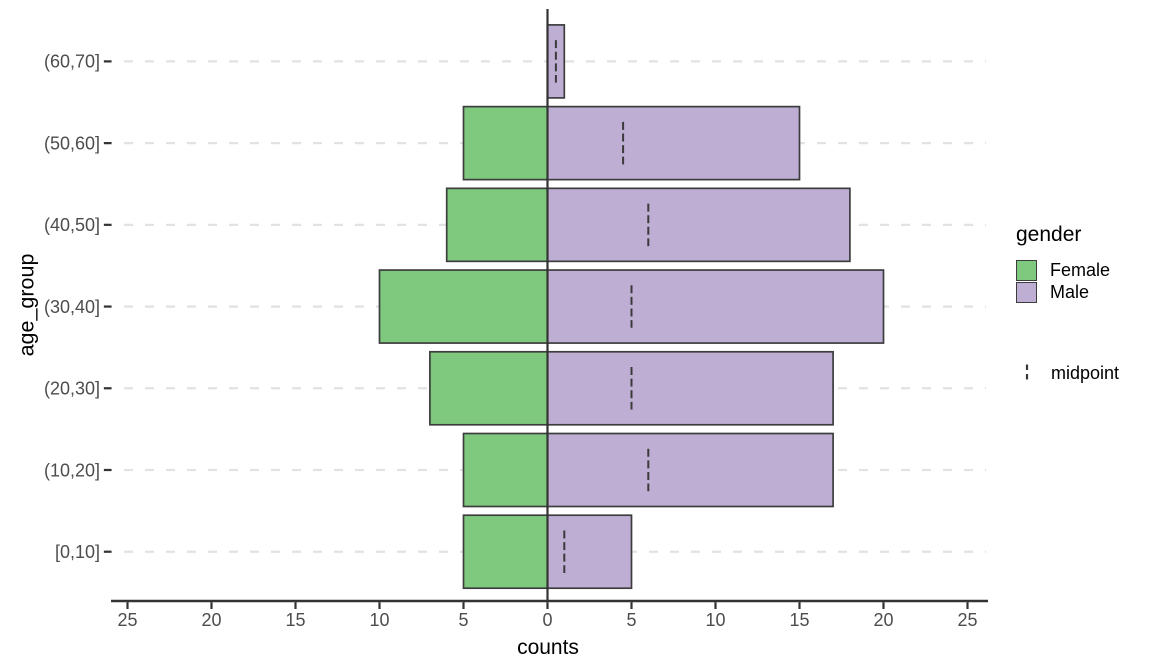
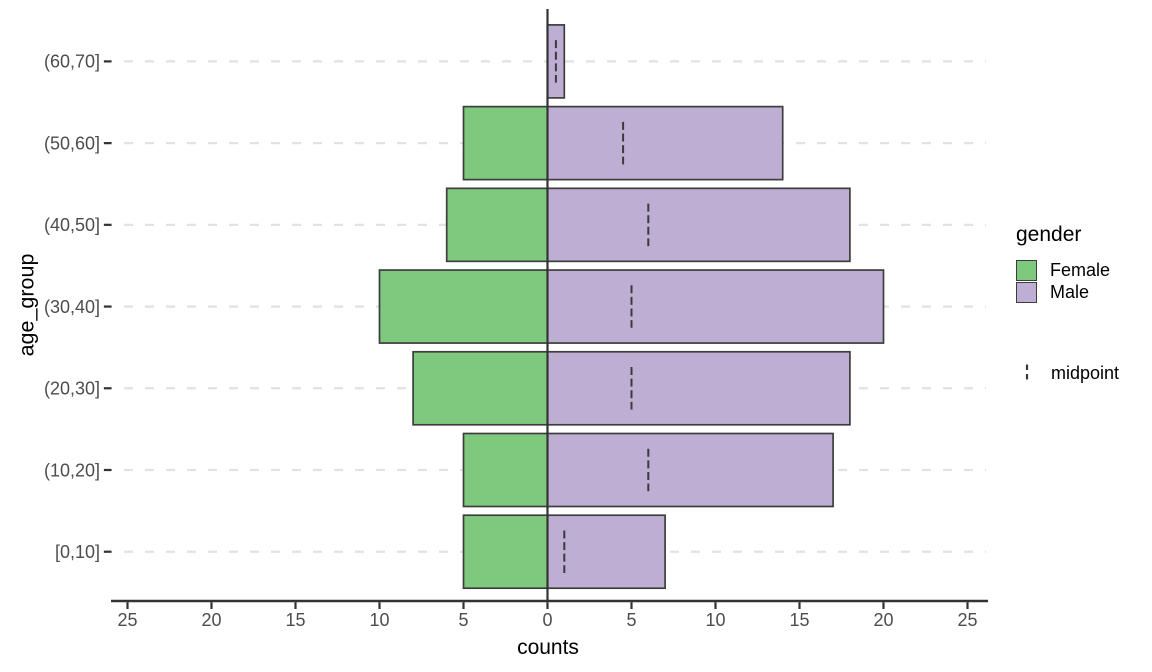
Male/(50,60]: 15 -> 14
Female/(20,30]: 7 -> 8
Male/(20,30]: 17 -> 18
Male/[0,10]: 5 -> 7
